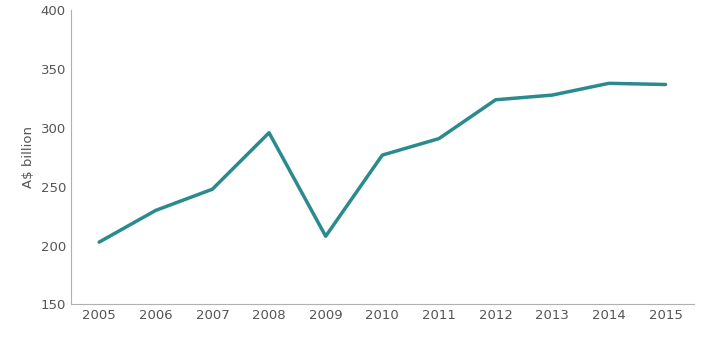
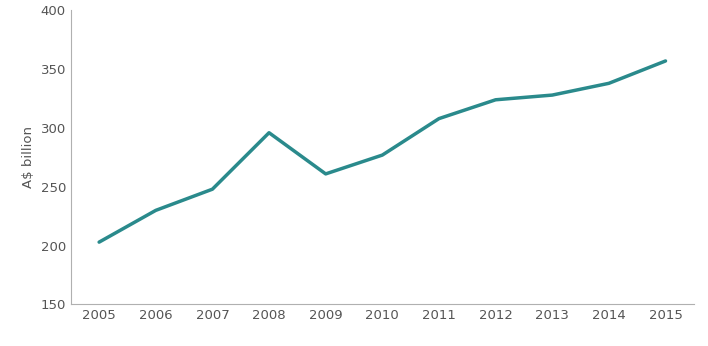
2009: 208 -> 261
2011: 291 -> 308
2015: 337 -> 357
